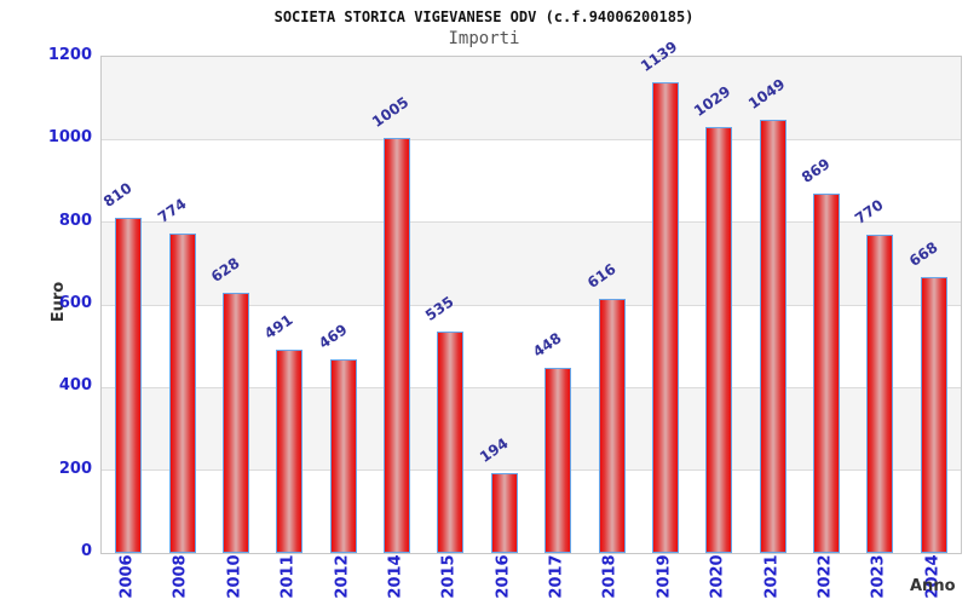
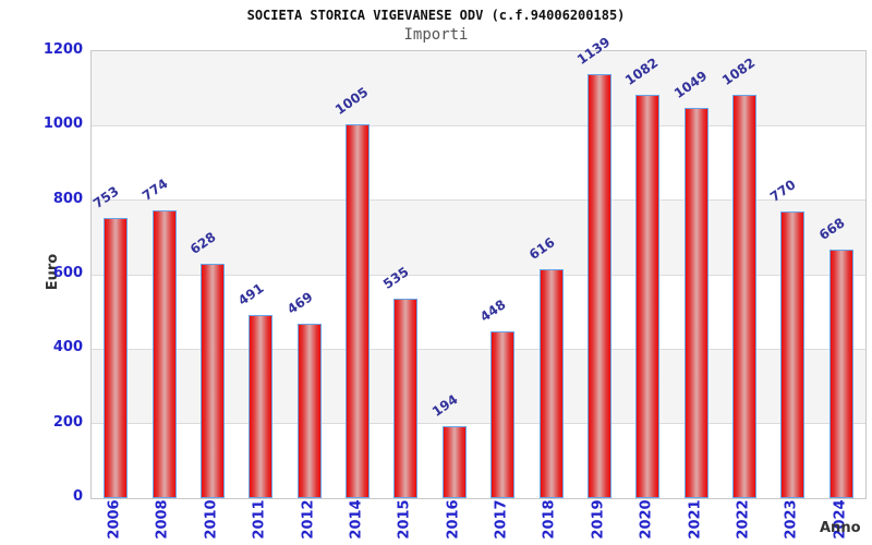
2006: 810 -> 753
2020: 1029 -> 1082
2022: 869 -> 1082
